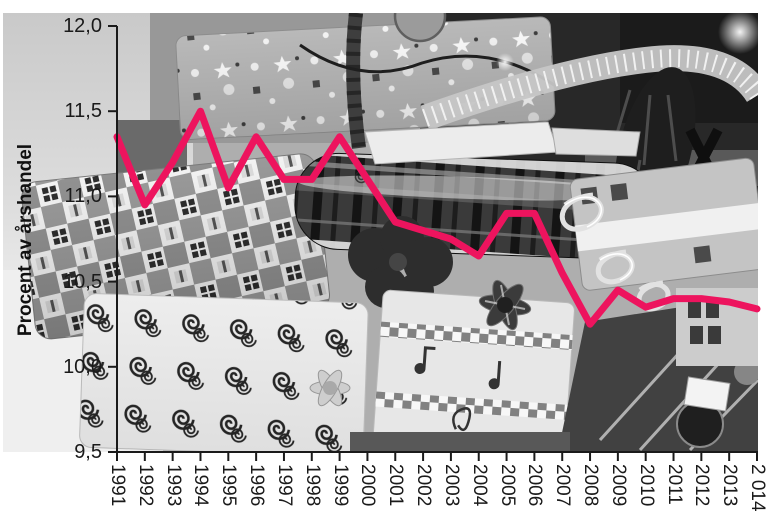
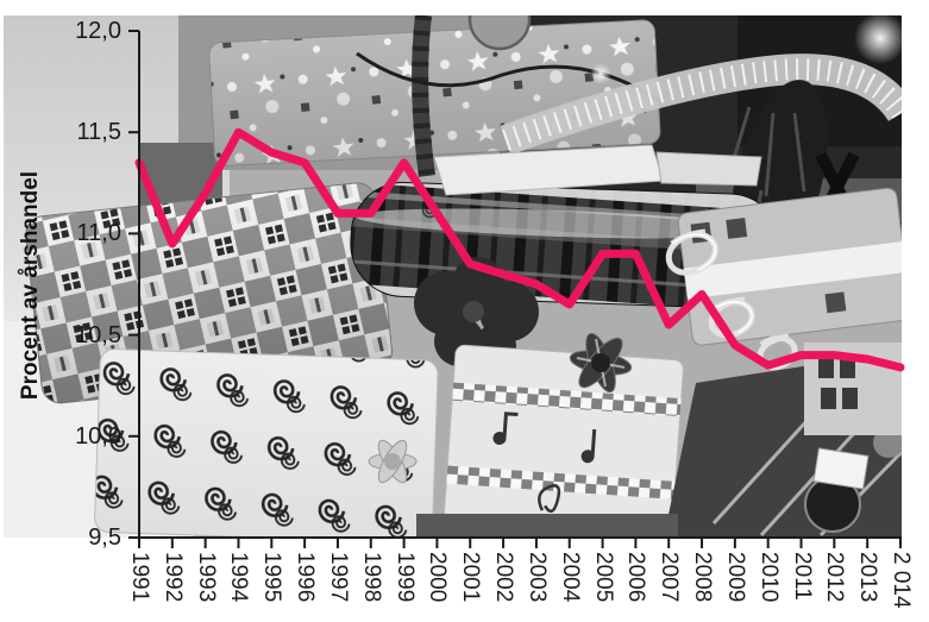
1995: 11,05 -> 11,40
2008: 10,25 -> 10,70
